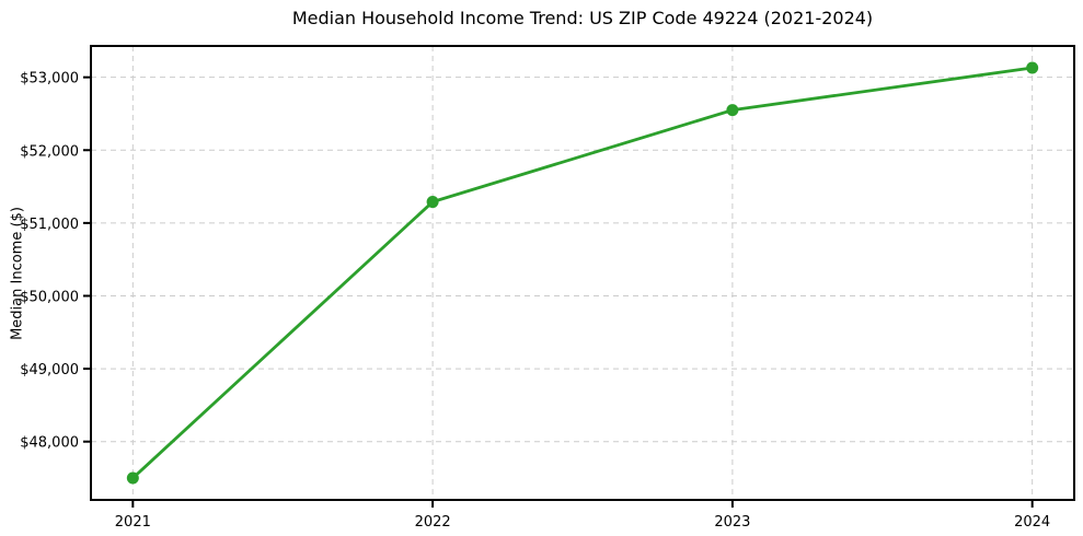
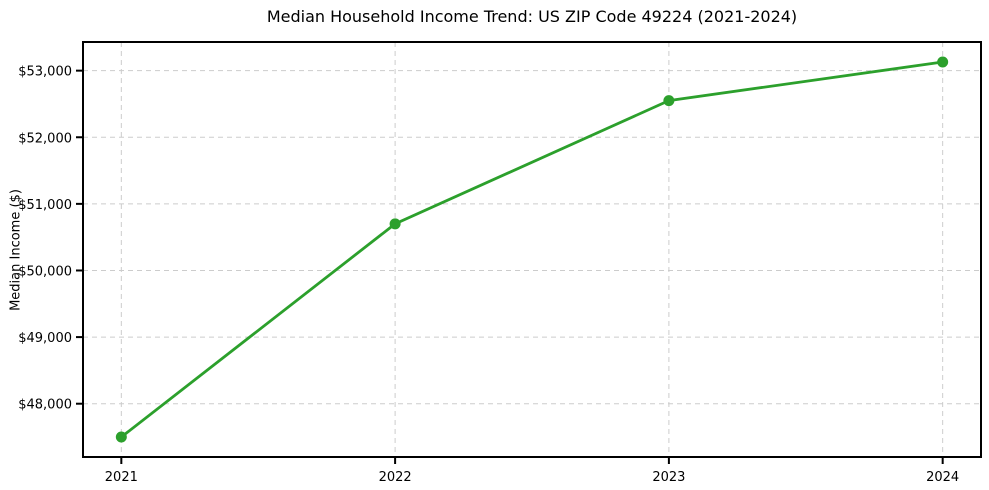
2022: $51300 -> $50700
